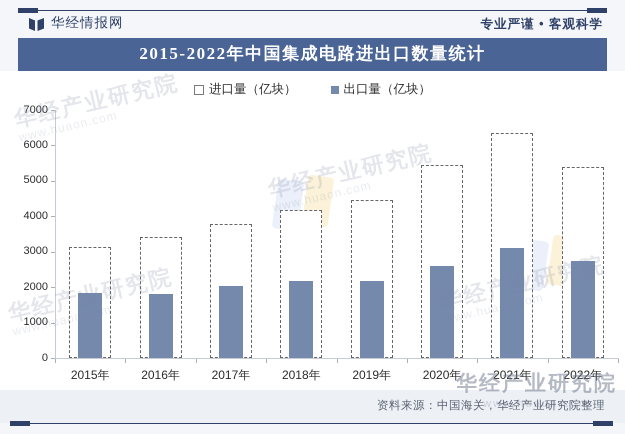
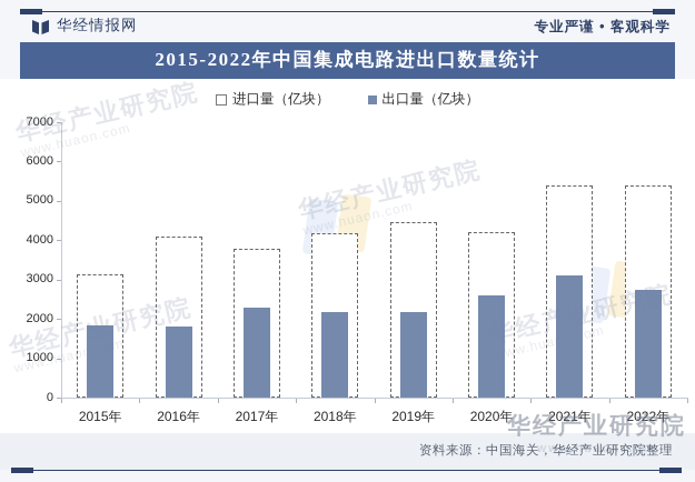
进口量（亿块）/2016年: 3400 -> 4100
出口量（亿块）/2017年: 2000 -> 2300
进口量（亿块）/2020年: 5400 -> 4200
进口量（亿块）/2021年: 6400 -> 5400
